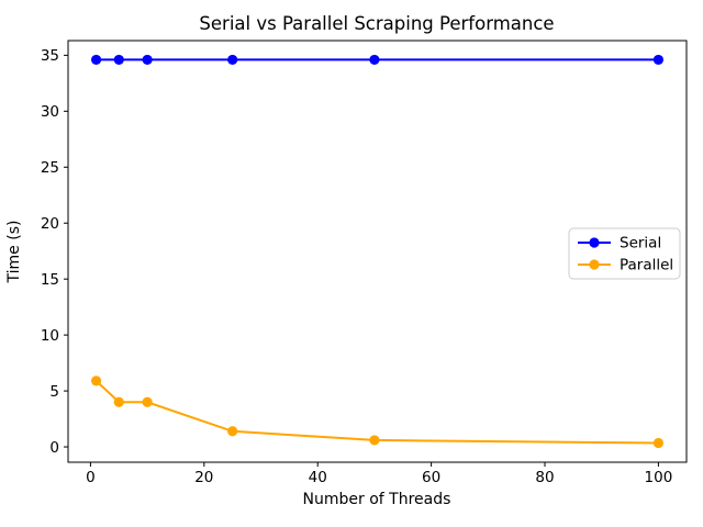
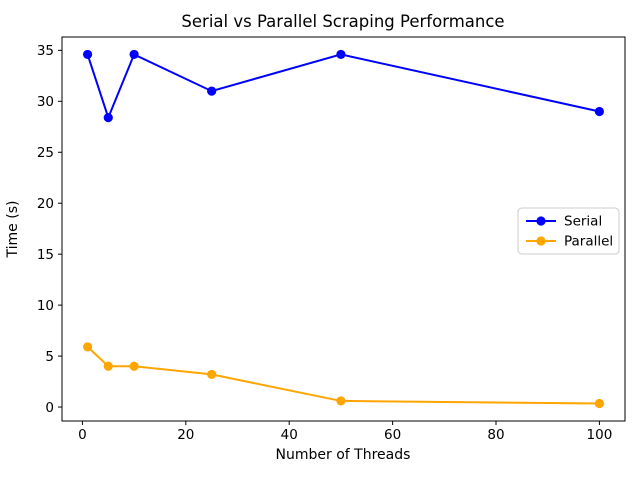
Serial/5: 34.6 -> 28.4
Serial/25: 34.6 -> 31.0
Parallel/25: 1.4 -> 3.2
Serial/100: 34.6 -> 29.0
